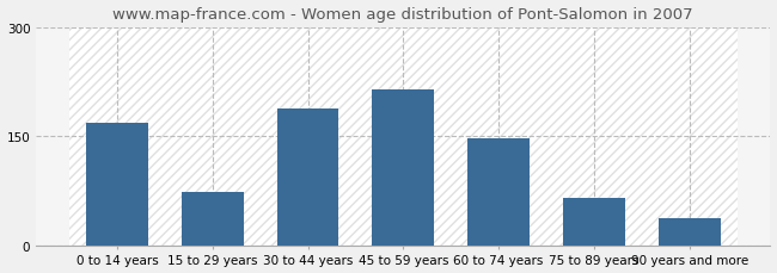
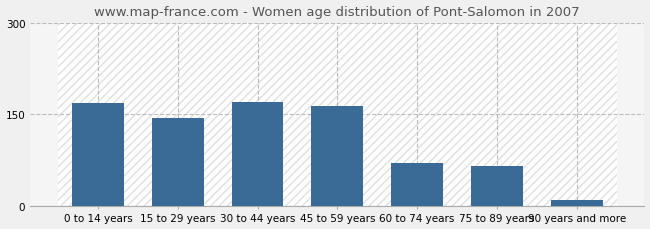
15 to 29 years: 74 -> 144
30 to 44 years: 188 -> 171
45 to 59 years: 214 -> 163
60 to 74 years: 148 -> 70
90 years and more: 38 -> 10
